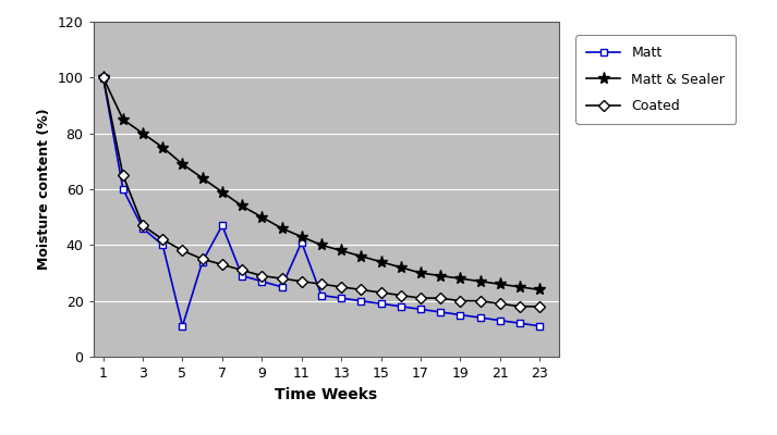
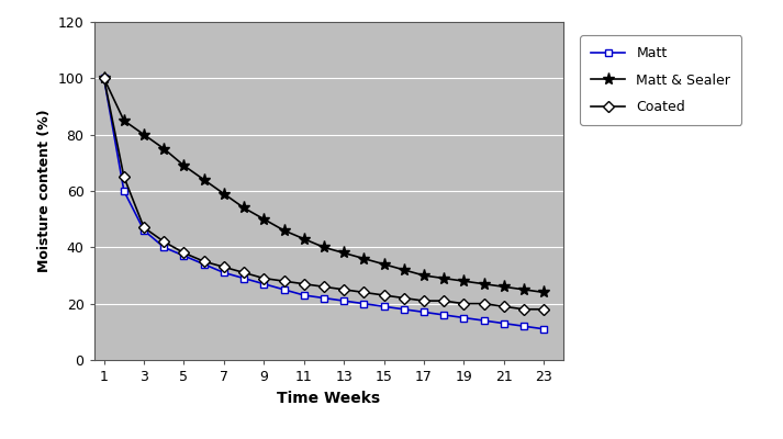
Matt/5: 11 -> 37
Matt/7: 47 -> 31
Matt/11: 41 -> 23
